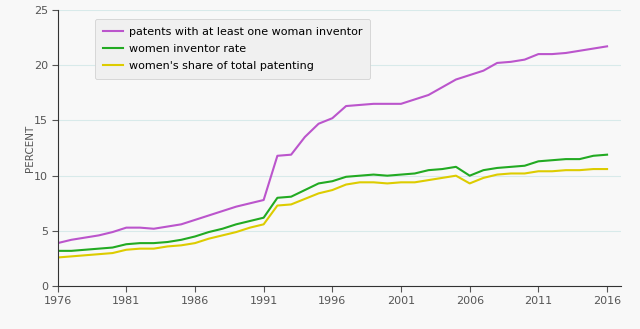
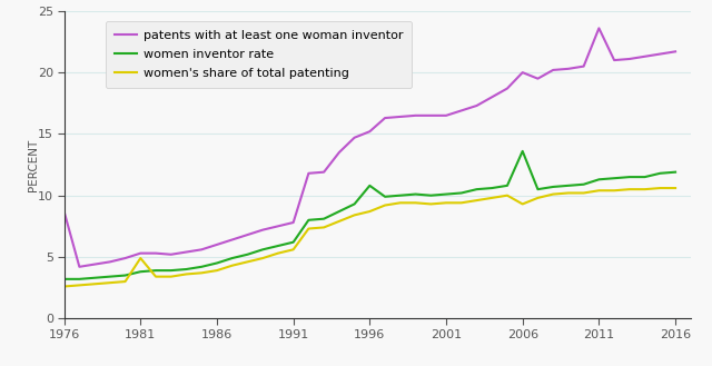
patents with at least one woman inventor/1976: 3.9 -> 8.7
women's share of total patenting/1981: 3.3 -> 4.9
women inventor rate/1996: 9.5 -> 10.8
patents with at least one woman inventor/2006: 19.1 -> 20.0
women inventor rate/2006: 10.0 -> 13.6
patents with at least one woman inventor/2011: 21.0 -> 23.6
